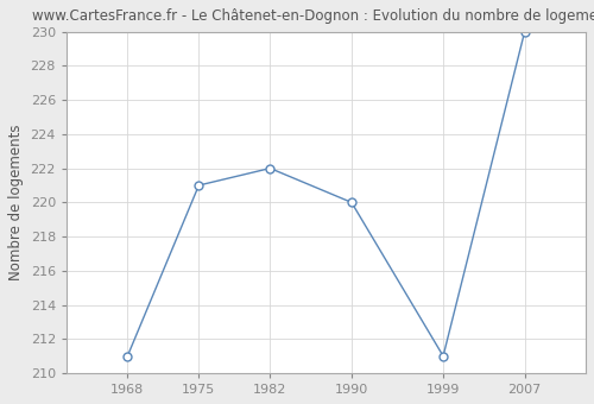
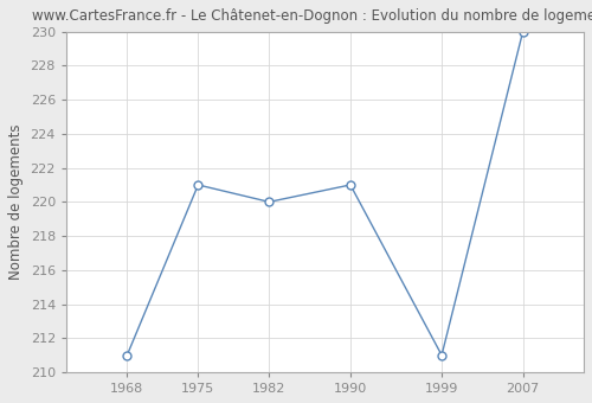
1982: 222 -> 220
1990: 220 -> 221
